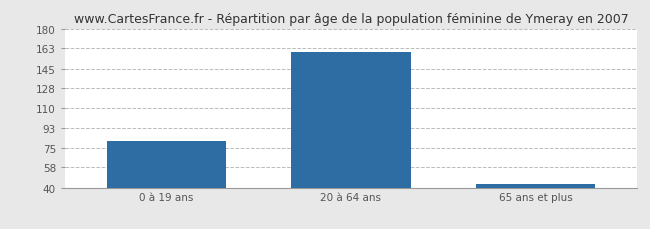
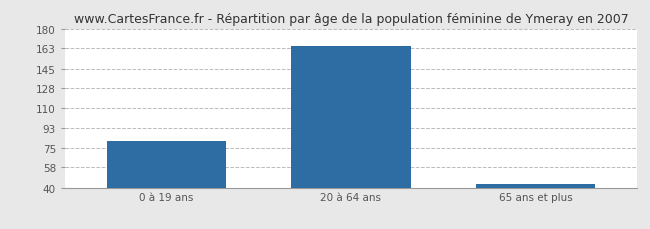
20 à 64 ans: 160 -> 165
